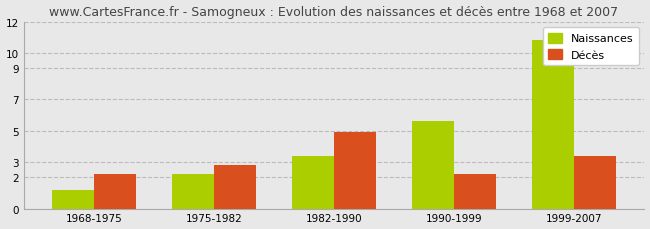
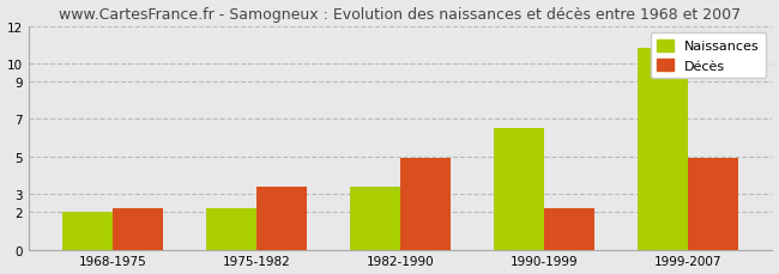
Naissances/1968-1975: 1.2 -> 2.0
Décès/1975-1982: 2.8 -> 3.4
Naissances/1990-1999: 5.6 -> 6.5
Décès/1999-2007: 3.4 -> 4.9
